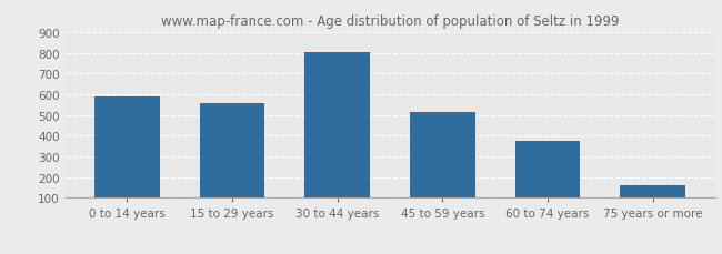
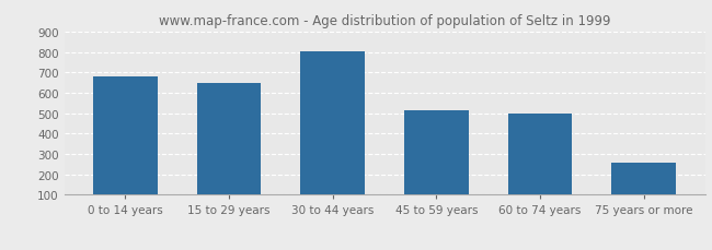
0 to 14 years: 590 -> 680
15 to 29 years: 560 -> 650
60 to 74 years: 380 -> 500
75 years or more: 160 -> 260
